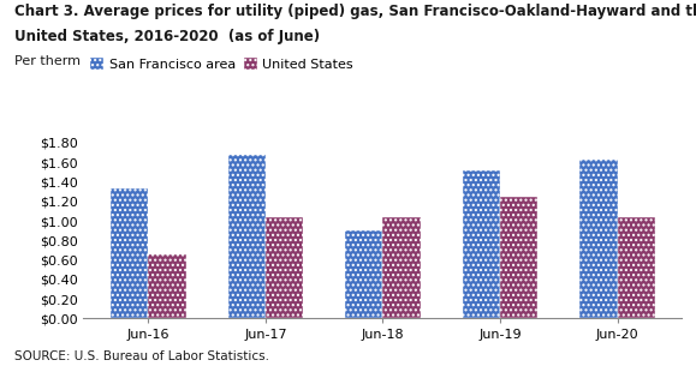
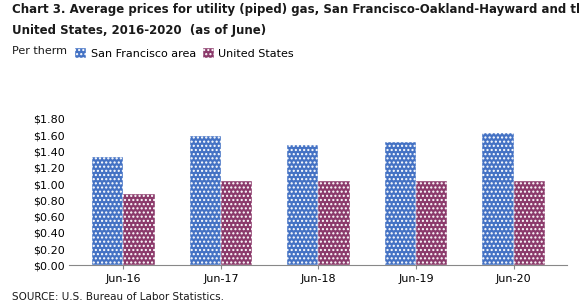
United States/Jun-16: $0.66 -> $0.88
San Francisco area/Jun-17: $1.68 -> $1.60
San Francisco area/Jun-18: $0.90 -> $1.48
United States/Jun-19: $1.24 -> $1.03
